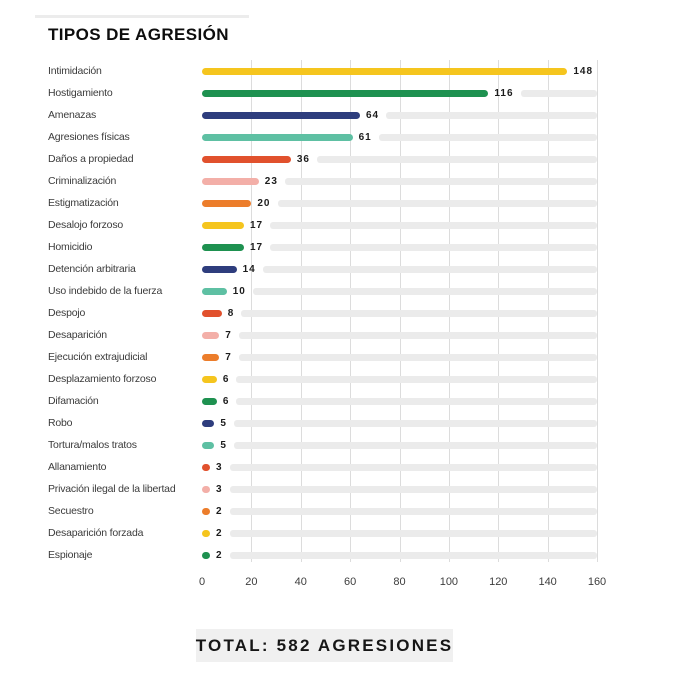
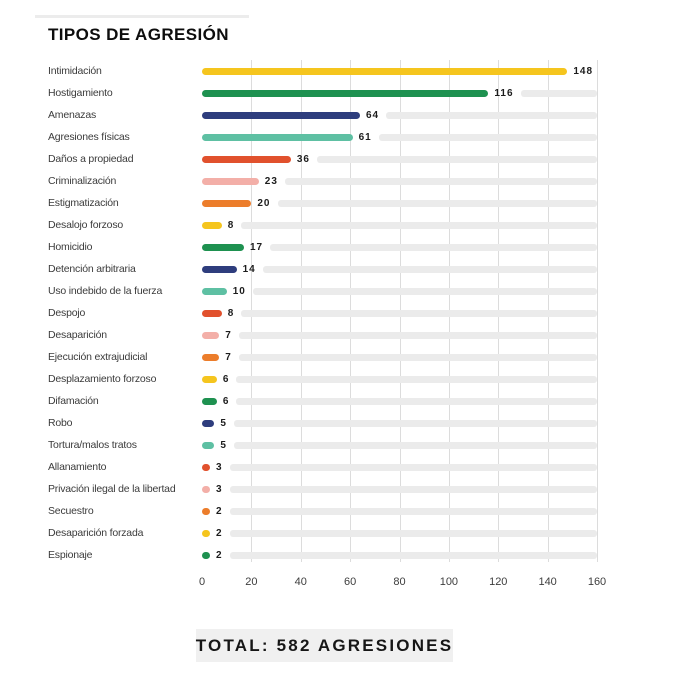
Desalojo forzoso: 17 -> 8
